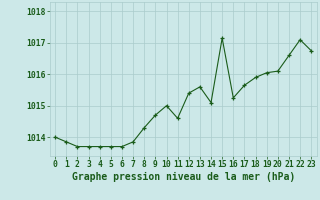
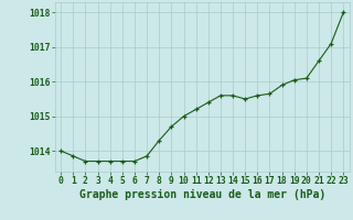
11: 1014.60 -> 1015.20
14: 1015.10 -> 1015.60
15: 1017.15 -> 1015.50
16: 1015.25 -> 1015.60
23: 1016.75 -> 1018.00
